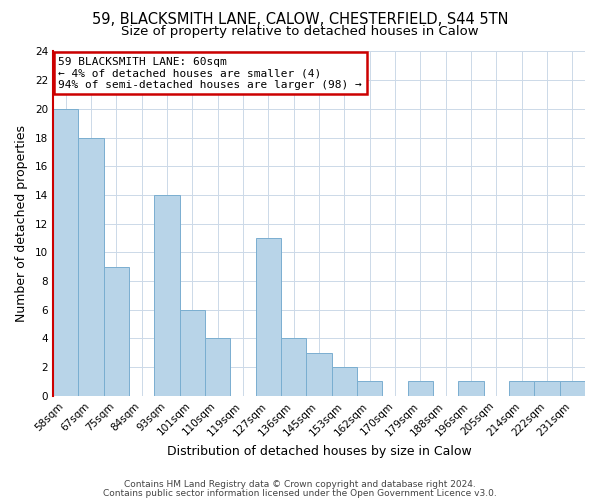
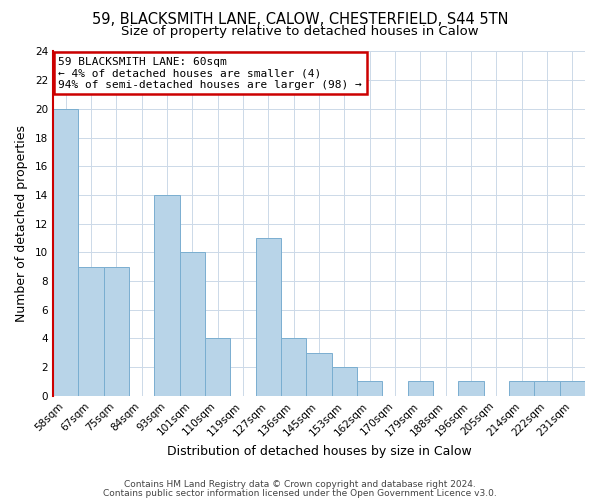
67sqm: 18 -> 9
101sqm: 6 -> 10
